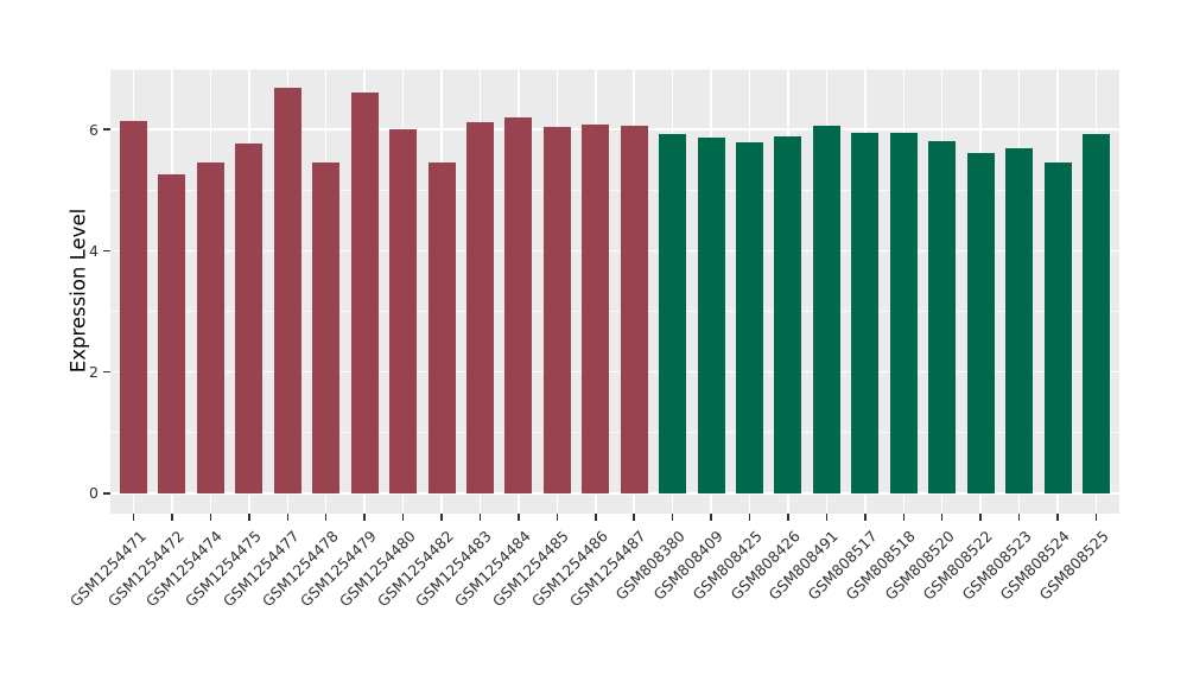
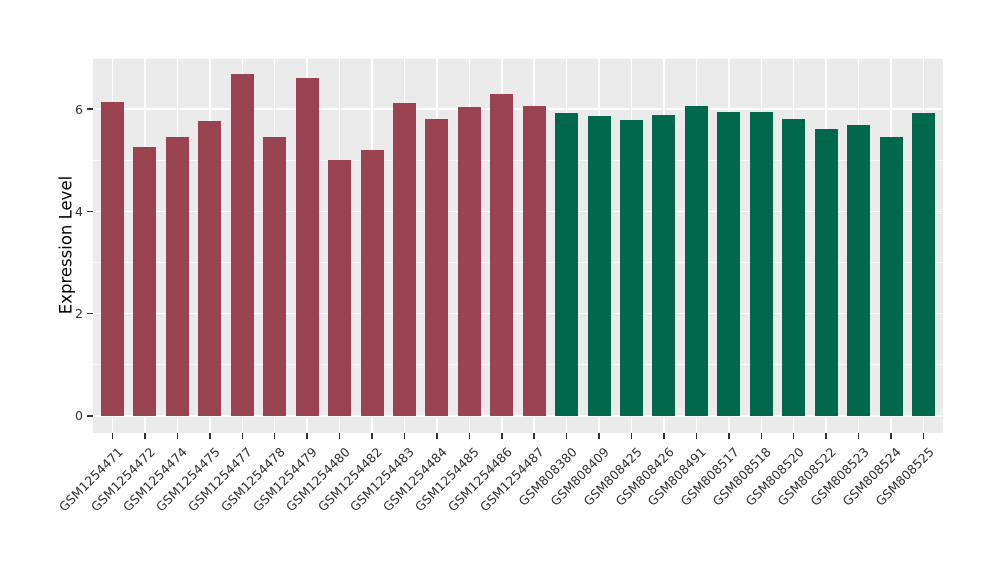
GSM1254480: 6.0 -> 5.0
GSM1254482: 5.5 -> 5.2
GSM1254484: 6.2 -> 5.8
GSM1254486: 6.1 -> 6.3
